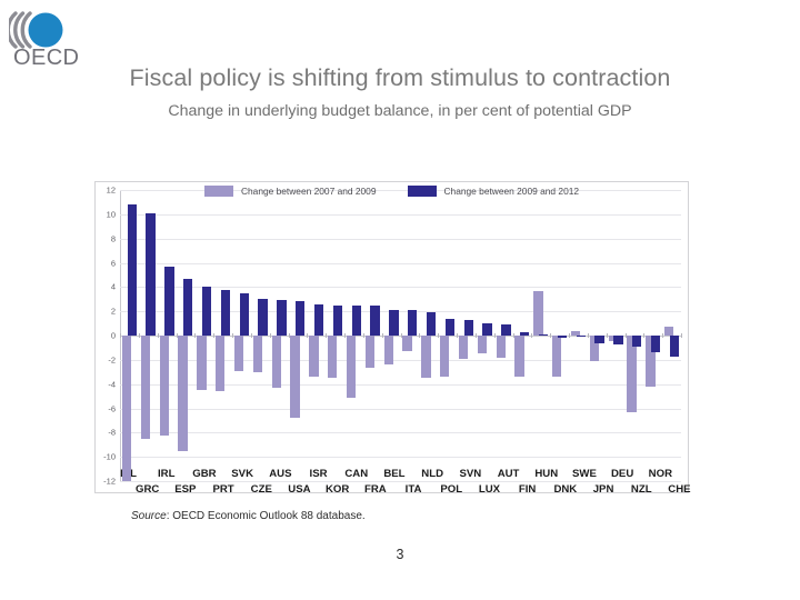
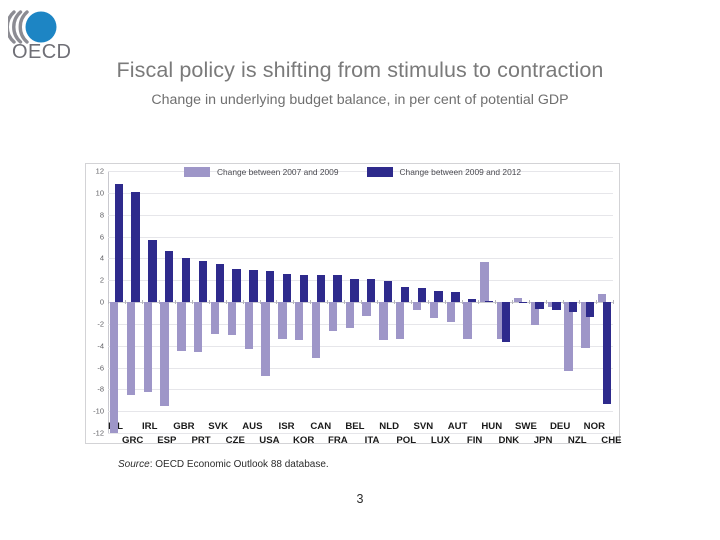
Change between 2007 and 2009/SVN: -1.9 -> -0.7
Change between 2009 and 2012/DNK: -0.2 -> -3.7
Change between 2009 and 2012/CHE: -1.7 -> -9.3
